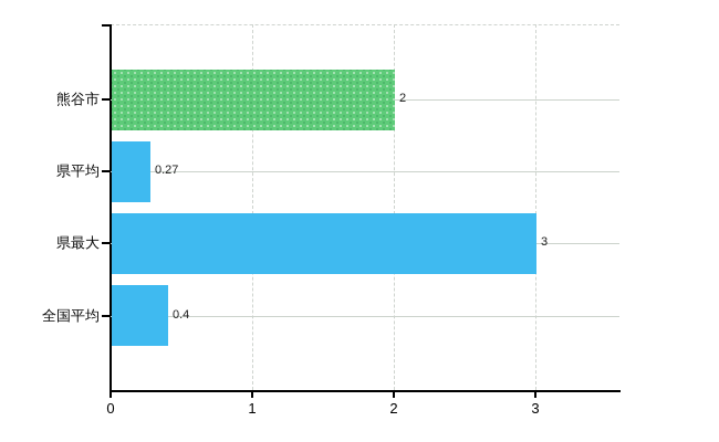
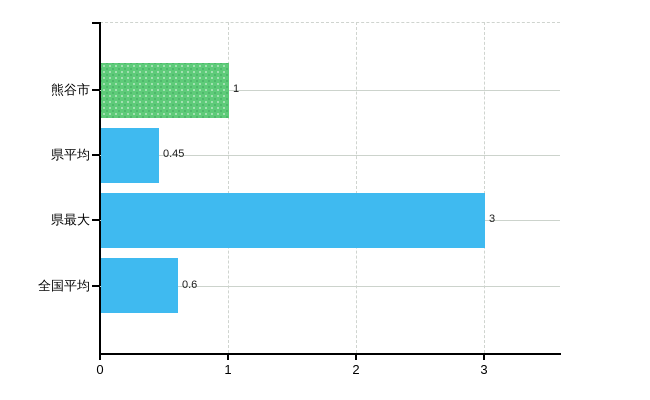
熊谷市: 2 -> 1
県平均: 0.27 -> 0.45
全国平均: 0.4 -> 0.6
